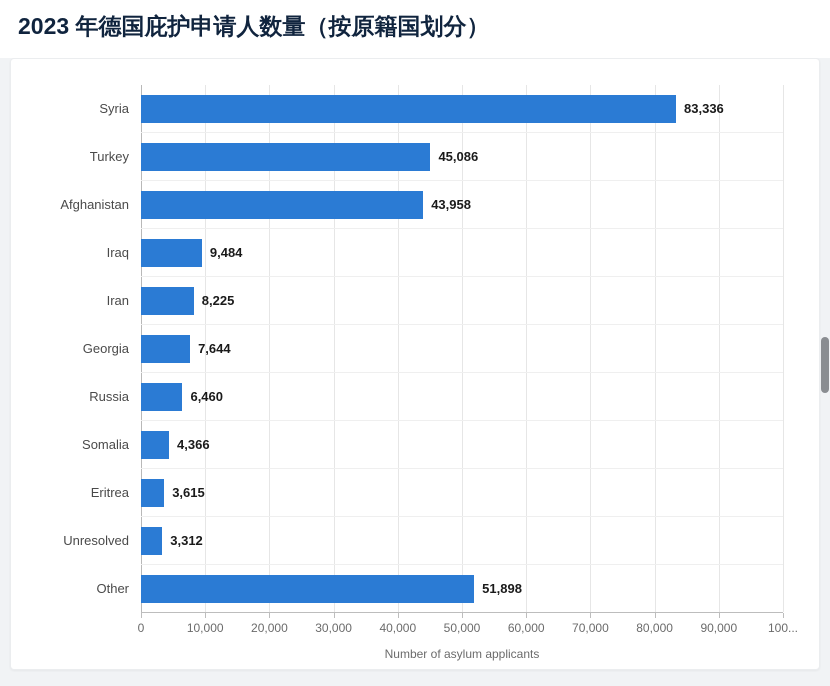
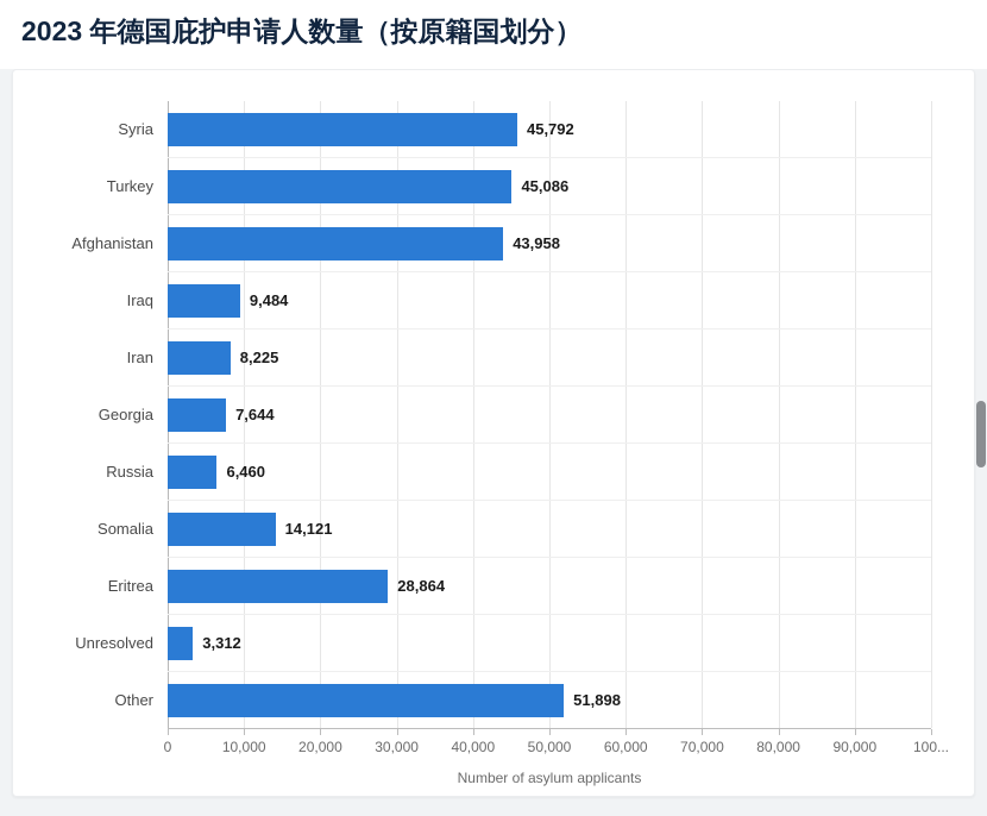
Syria: 83,336 -> 45,792
Somalia: 4,366 -> 14,121
Eritrea: 3,615 -> 28,864
